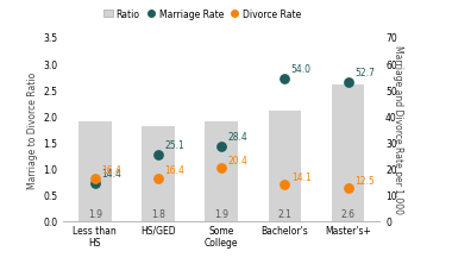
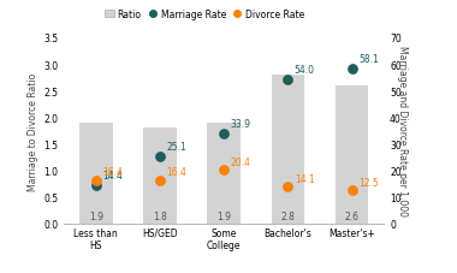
Marriage Rate/Some College: 28.4 -> 33.9
Ratio/Bachelor's: 2.1 -> 2.8
Marriage Rate/Master's+: 52.7 -> 58.1
